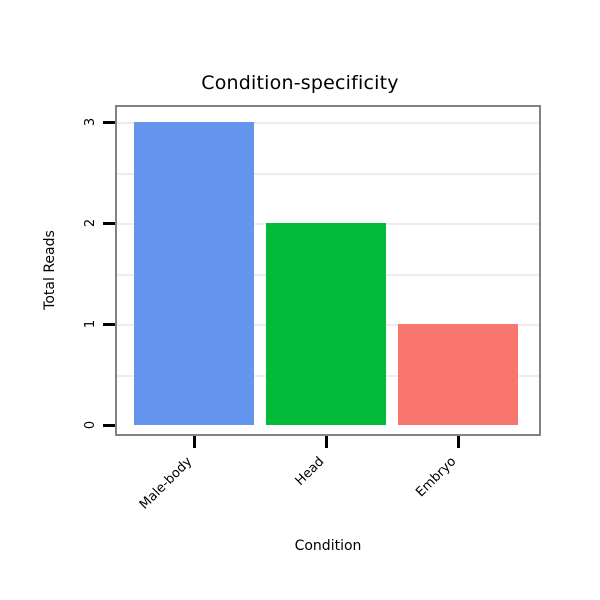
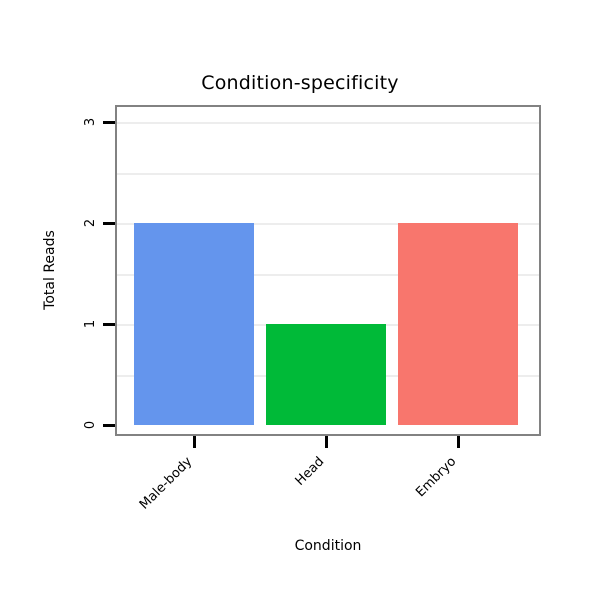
Male-body: 3 -> 2
Head: 2 -> 1
Embryo: 1 -> 2
